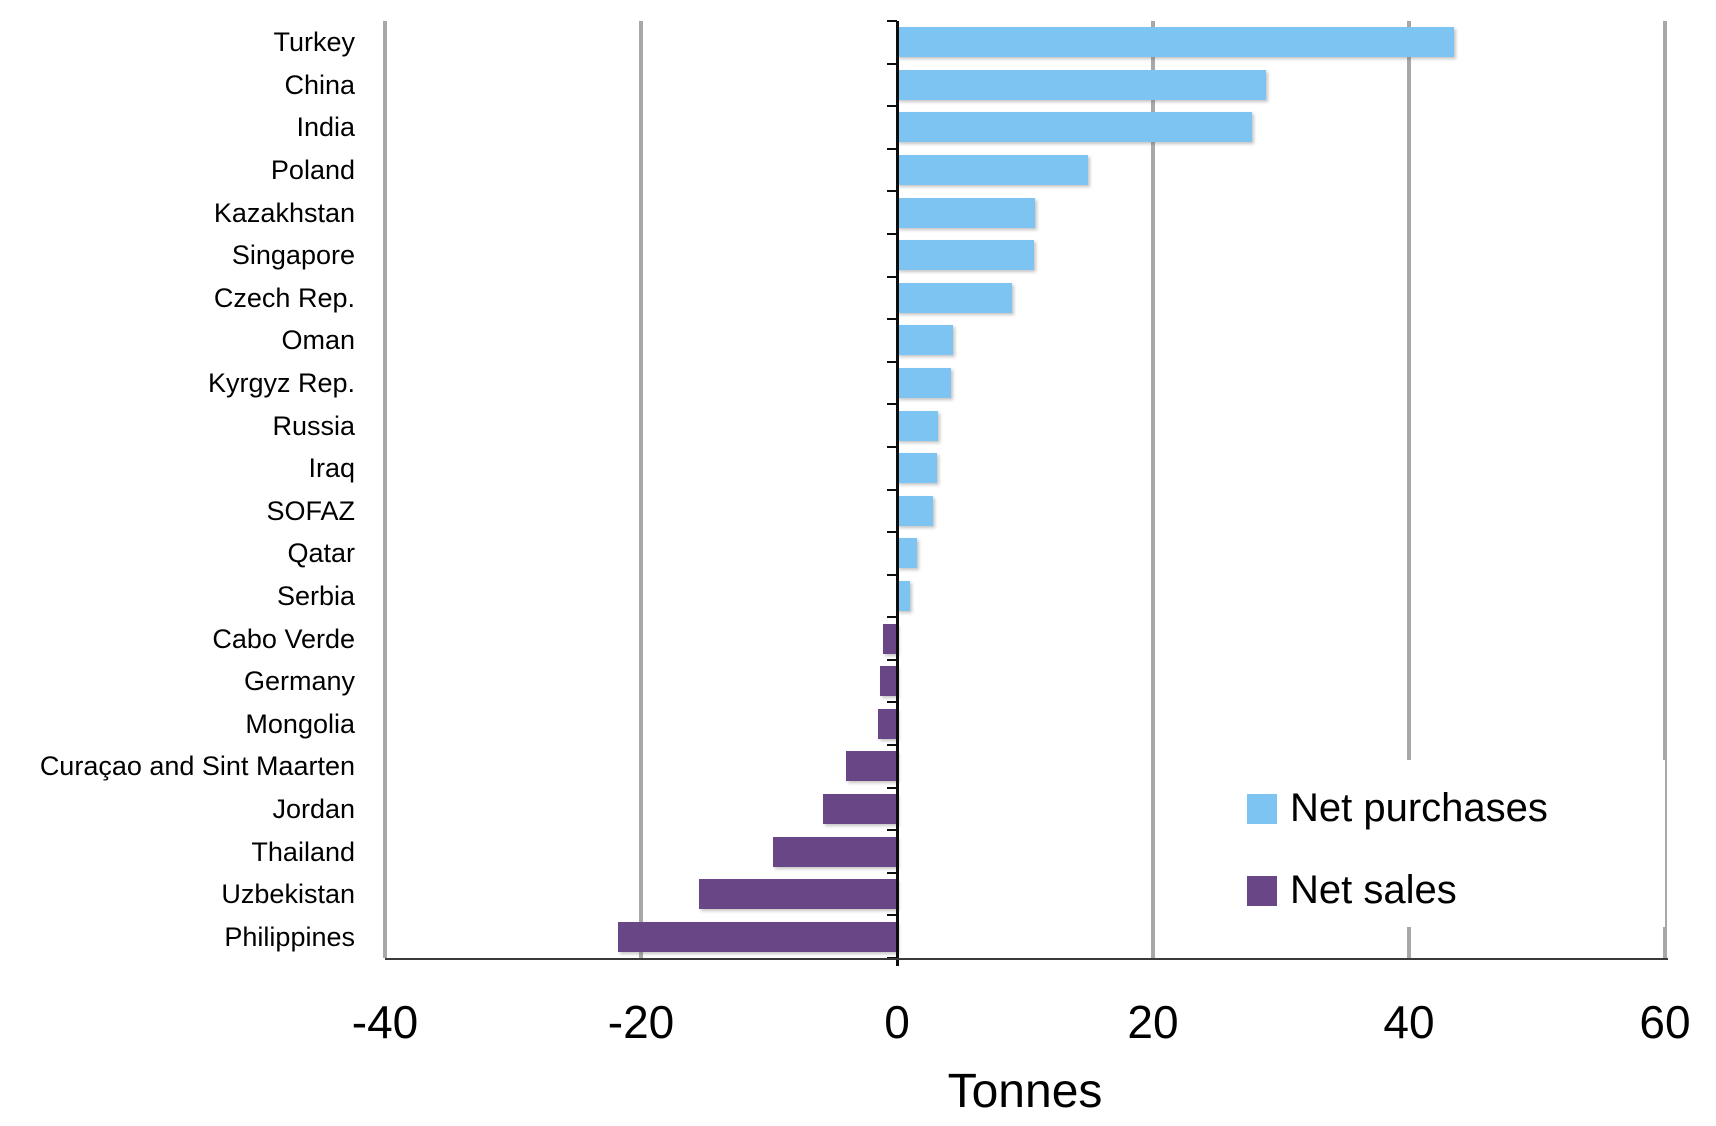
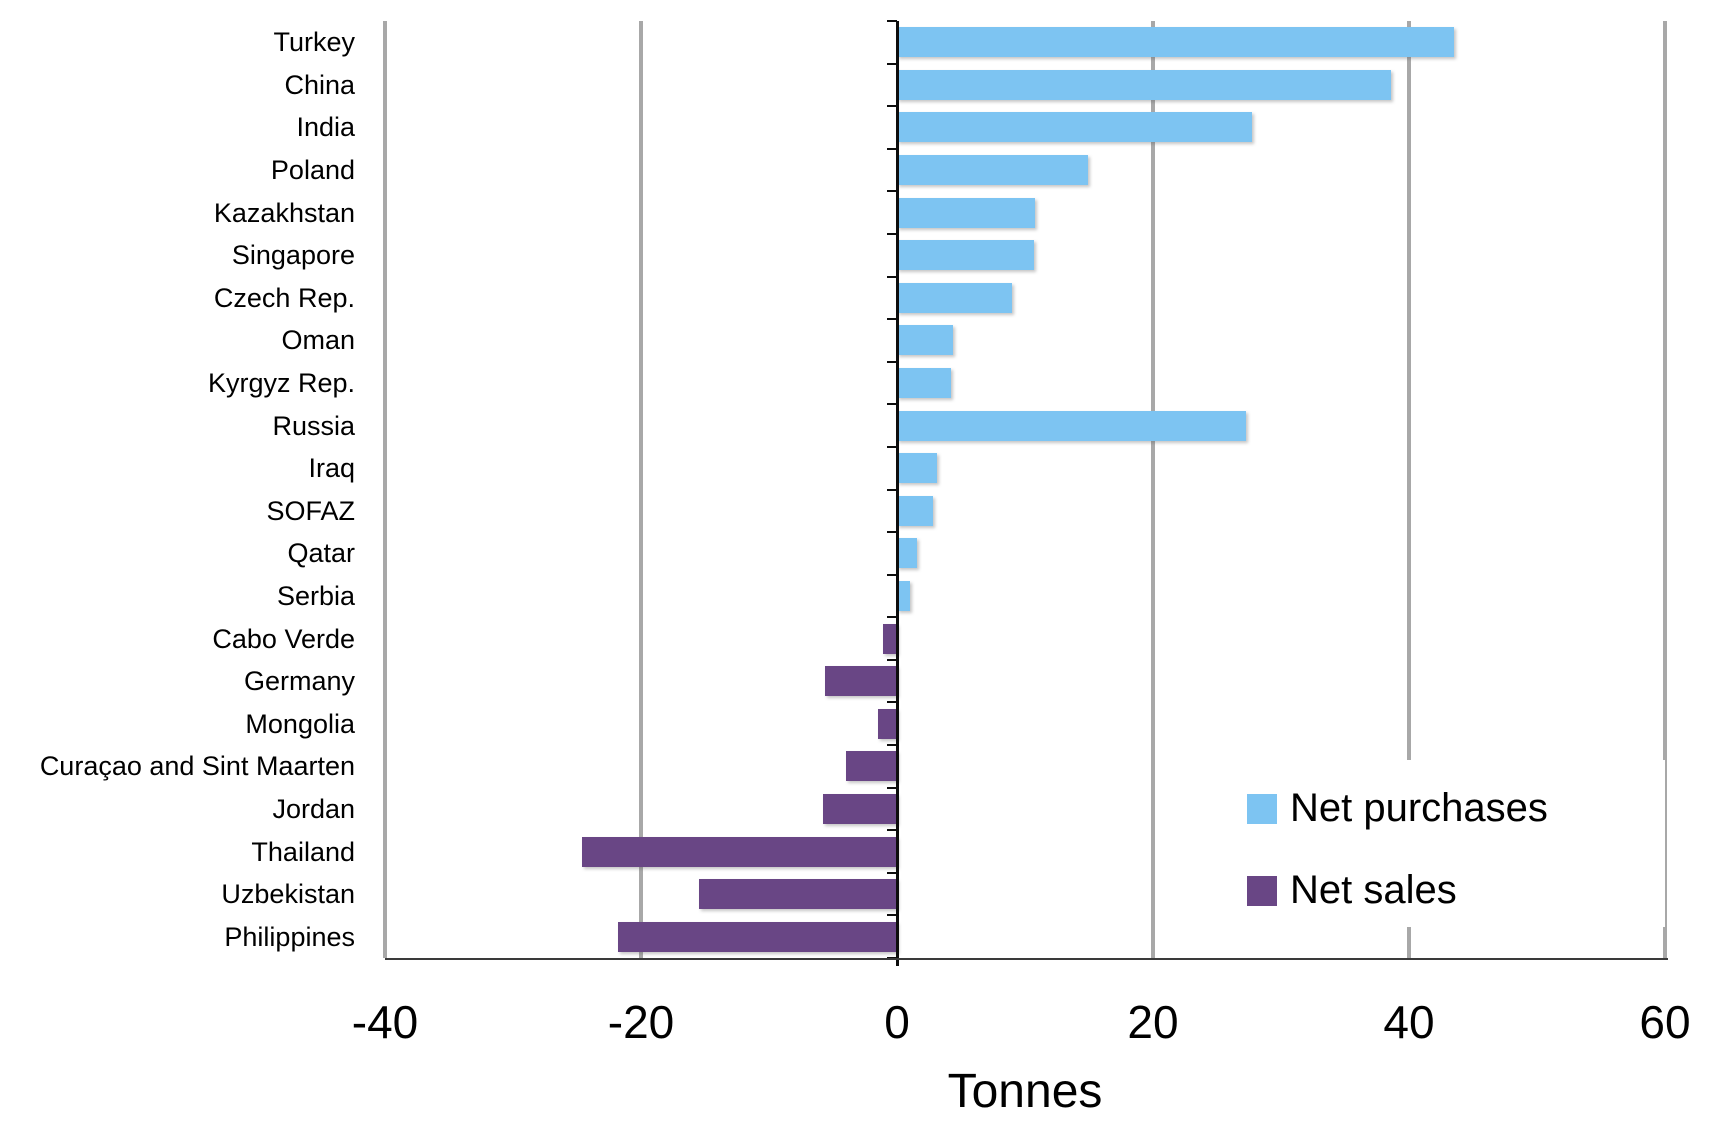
China: 28.8 -> 38.6
Russia: 3.2 -> 27.3
Germany: -1.3 -> -5.6
Thailand: -9.7 -> -24.6
